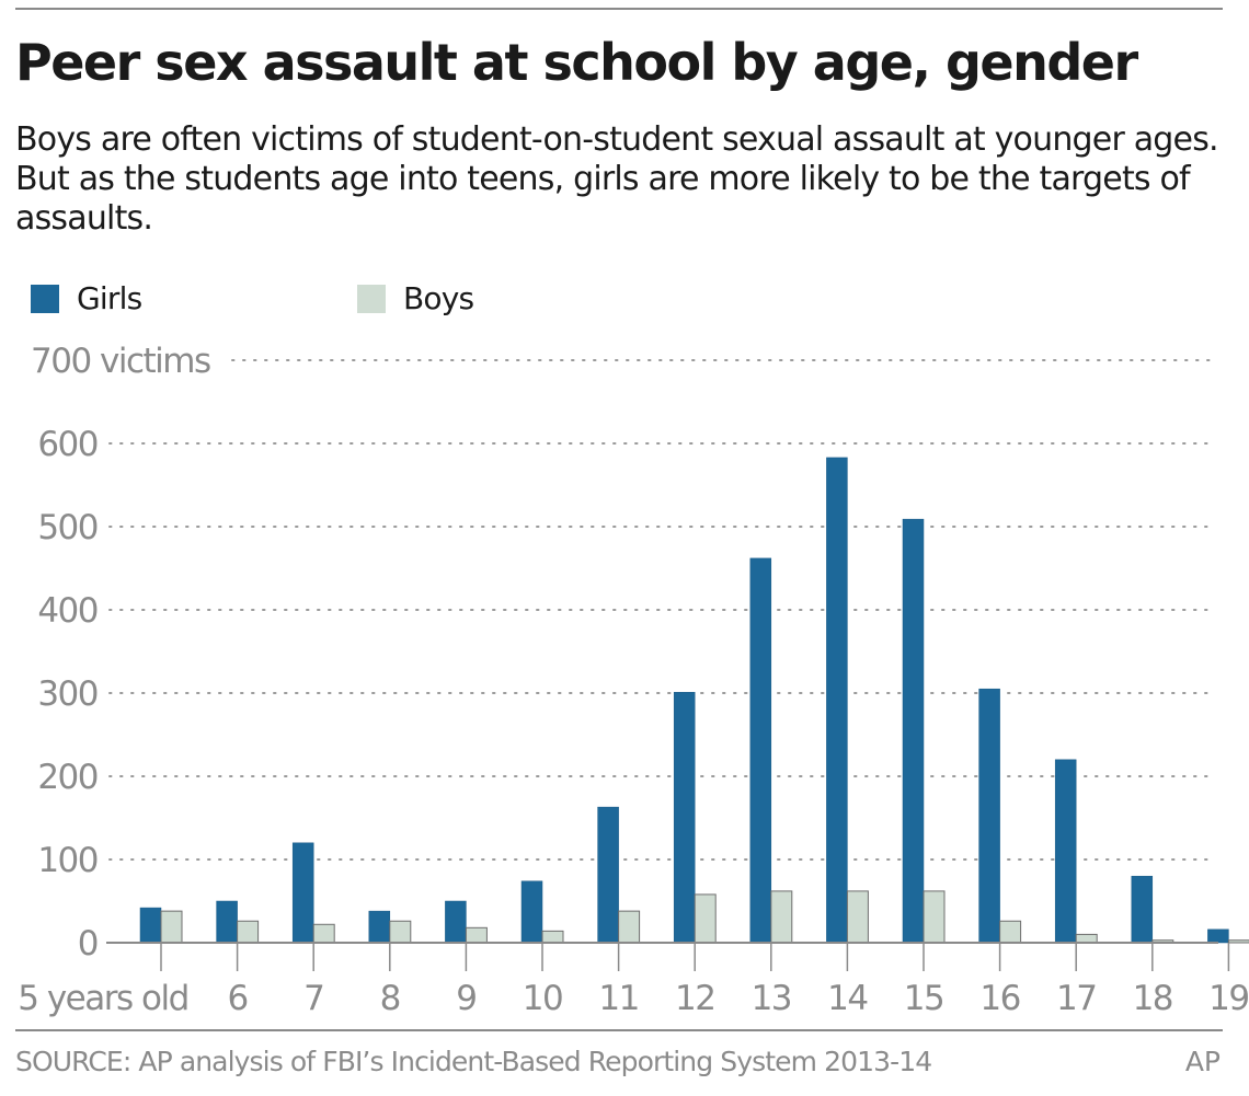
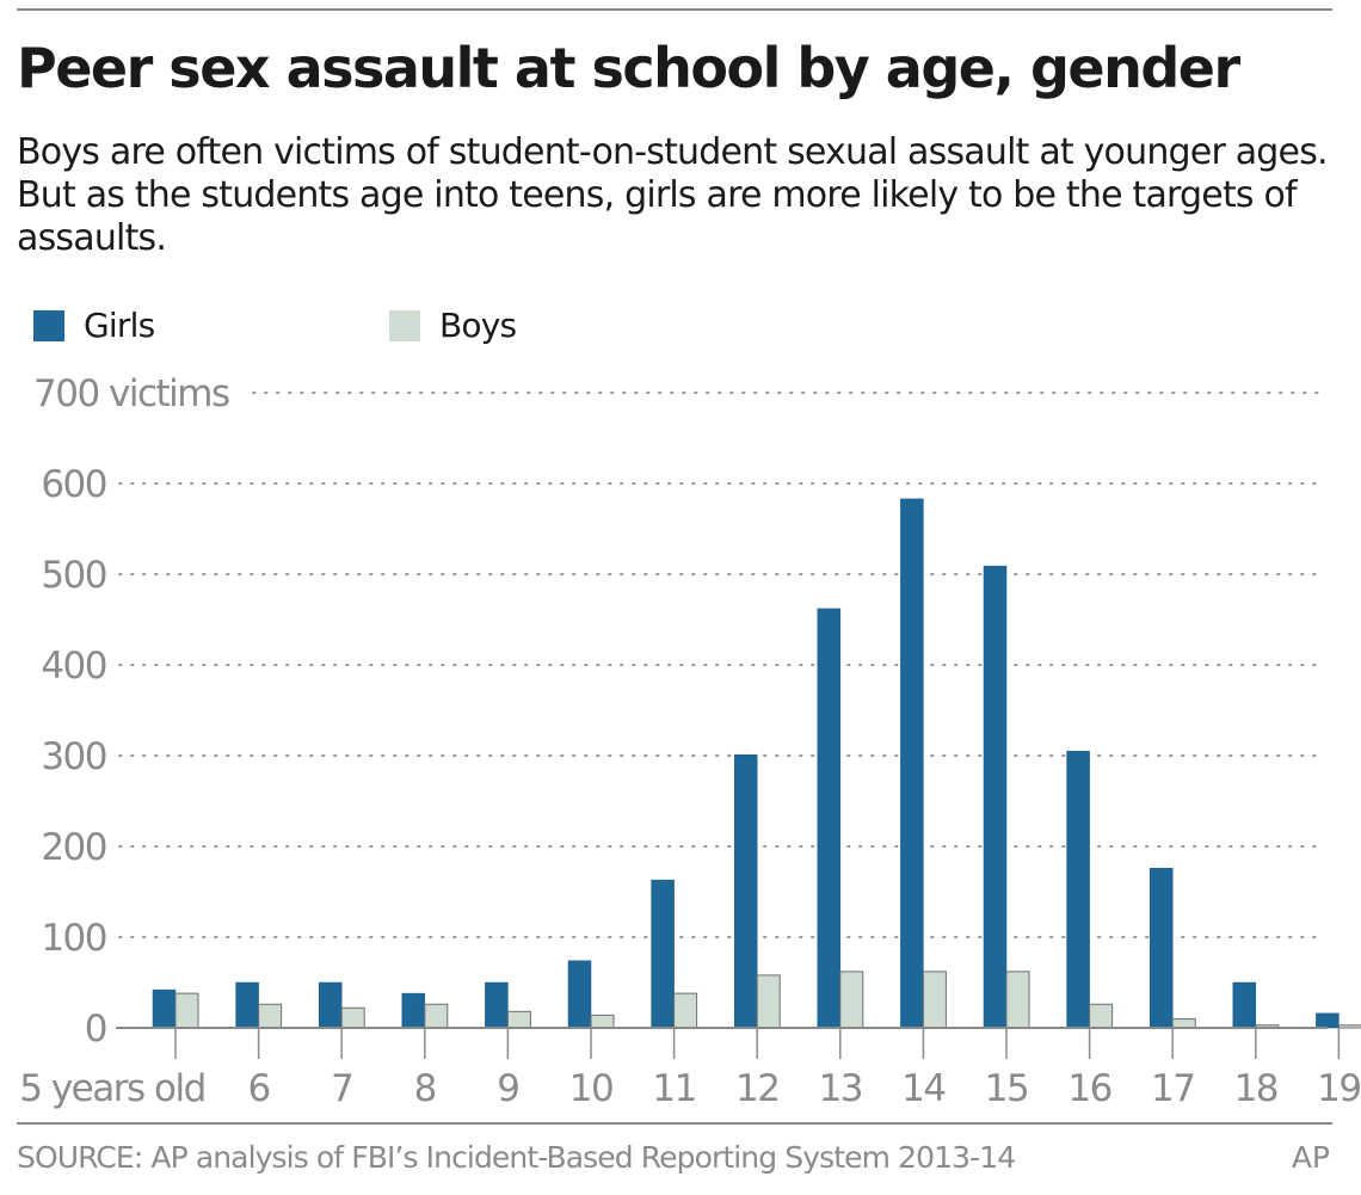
Girls/7: 120 -> 50
Girls/17: 220 -> 180
Girls/18: 80 -> 50
